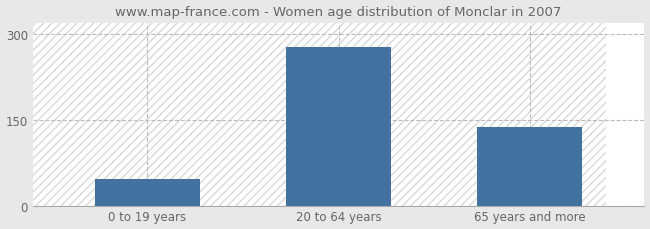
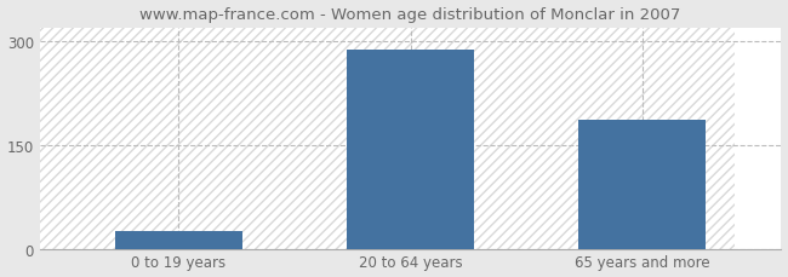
0 to 19 years: 47 -> 26
20 to 64 years: 278 -> 288
65 years and more: 138 -> 186
